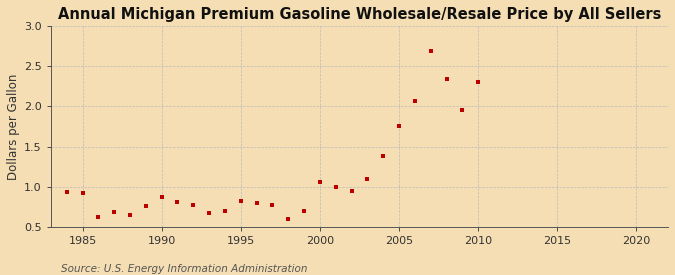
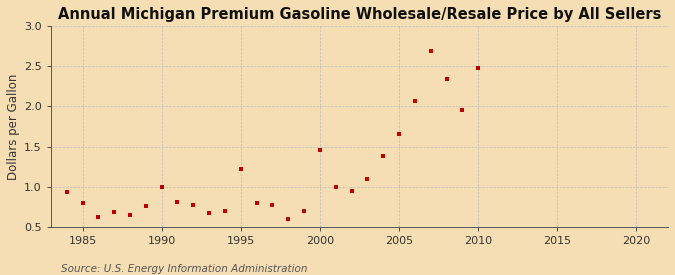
1985: 0.92 -> 0.80
1990: 0.87 -> 1.00
1995: 0.82 -> 1.22
2000: 1.06 -> 1.46
2005: 1.75 -> 1.66
2010: 2.30 -> 2.48
